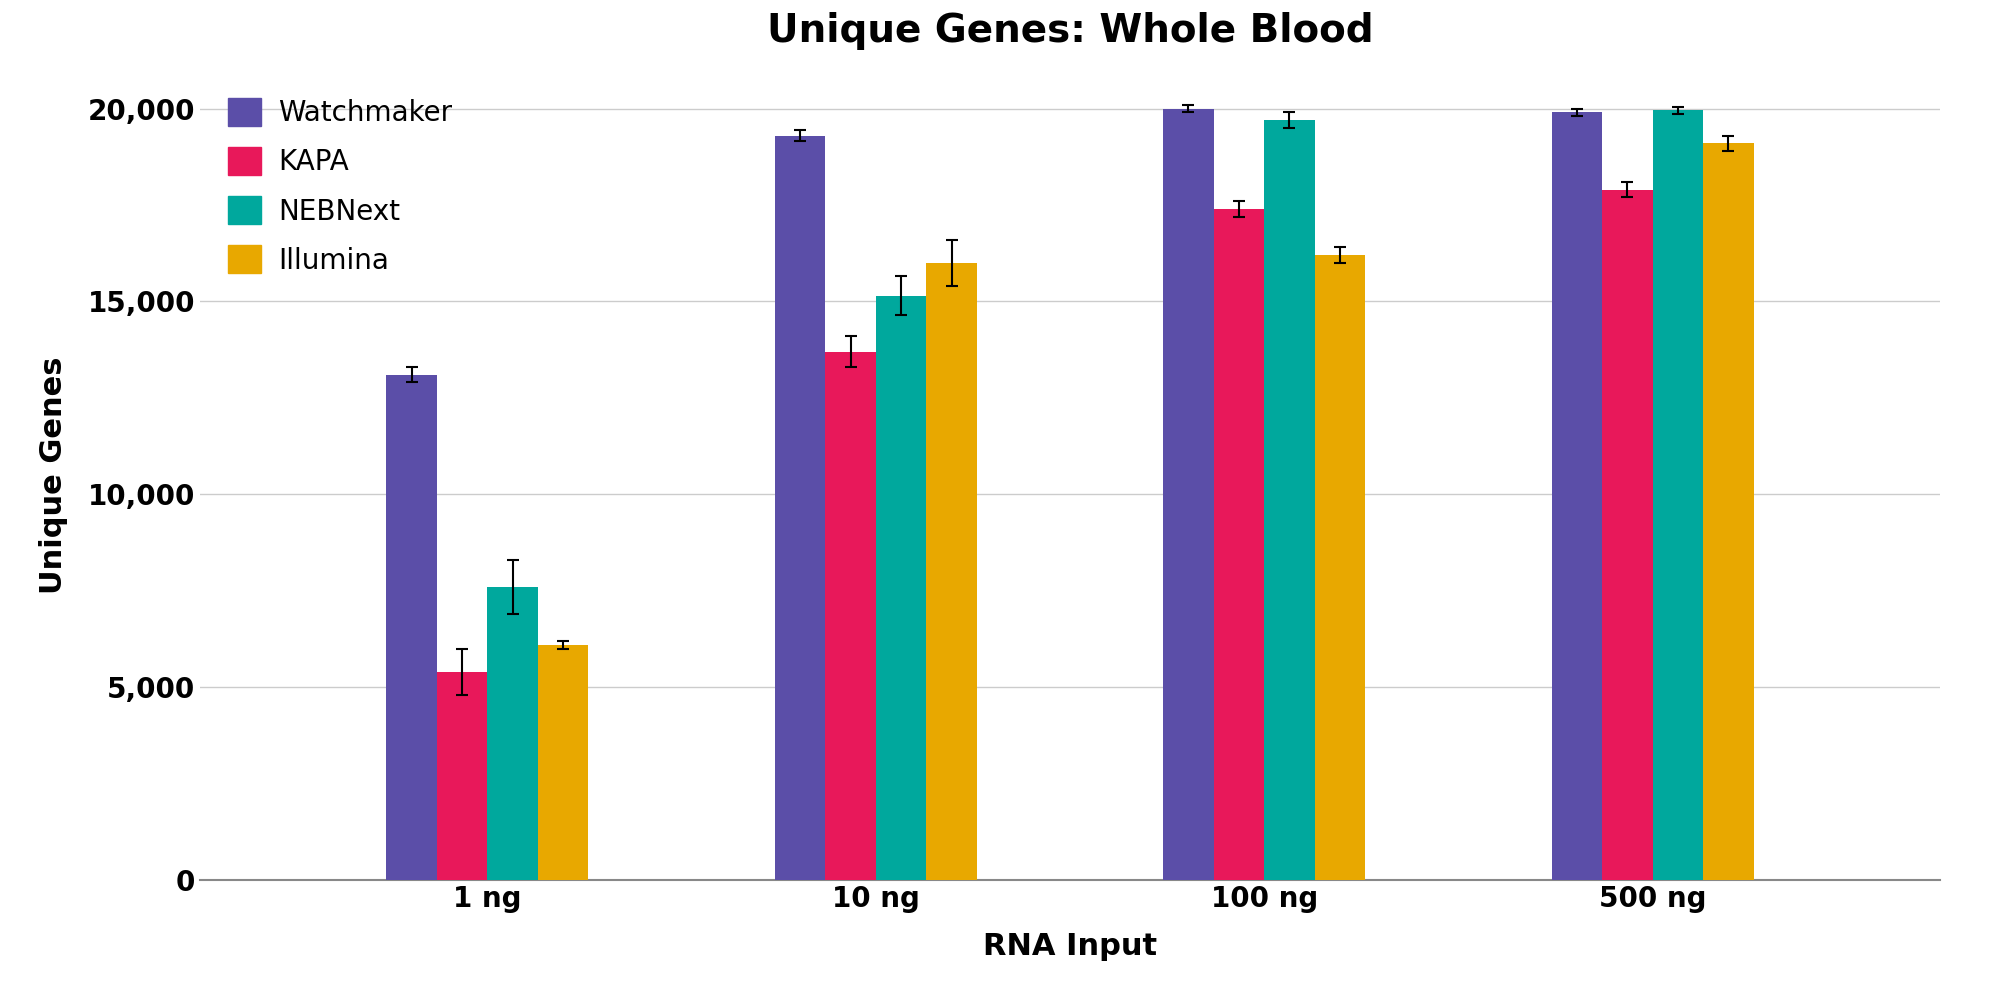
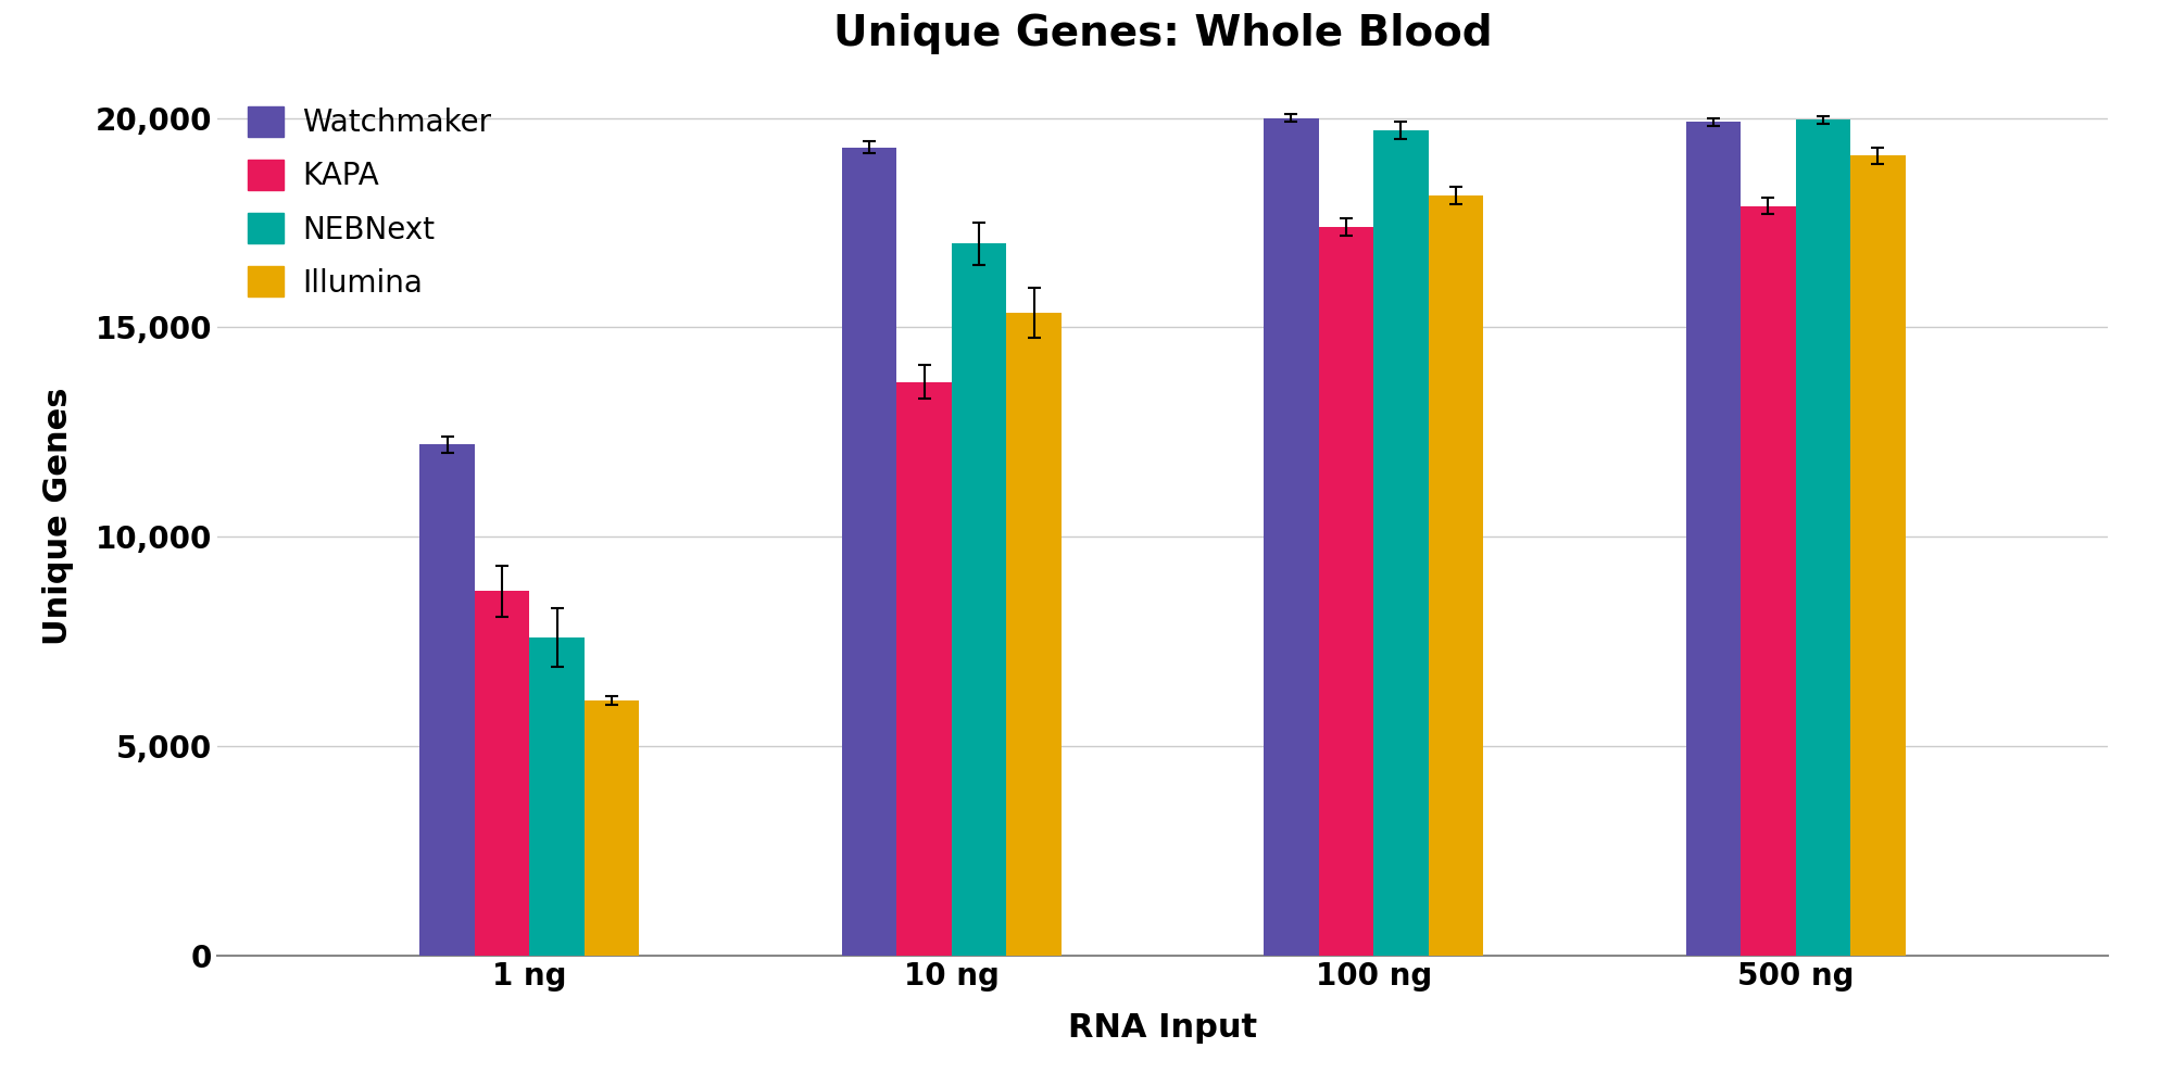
Watchmaker/1 ng: 13,100 -> 12,200
KAPA/1 ng: 5,400 -> 8,700
NEBNext/10 ng: 15,150 -> 17,000
Illumina/10 ng: 16,000 -> 15,350
Illumina/100 ng: 16,200 -> 18,150
